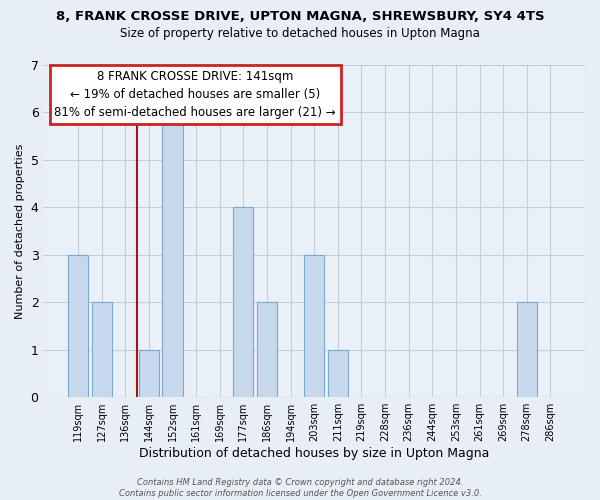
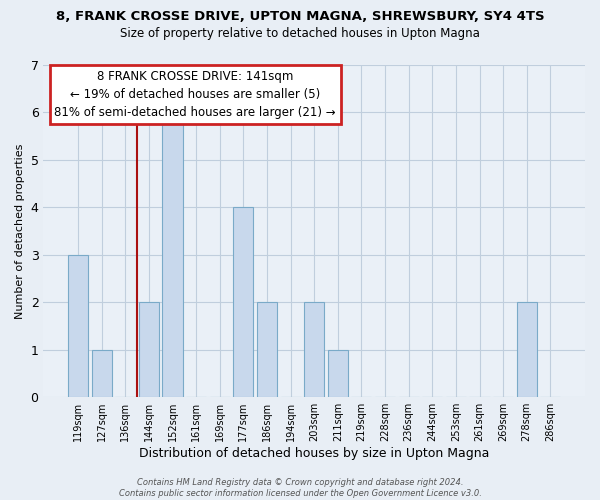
127sqm: 2 -> 1
144sqm: 1 -> 2
203sqm: 3 -> 2
